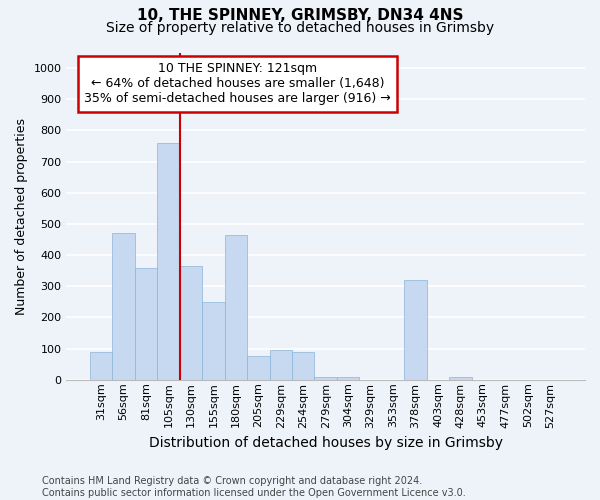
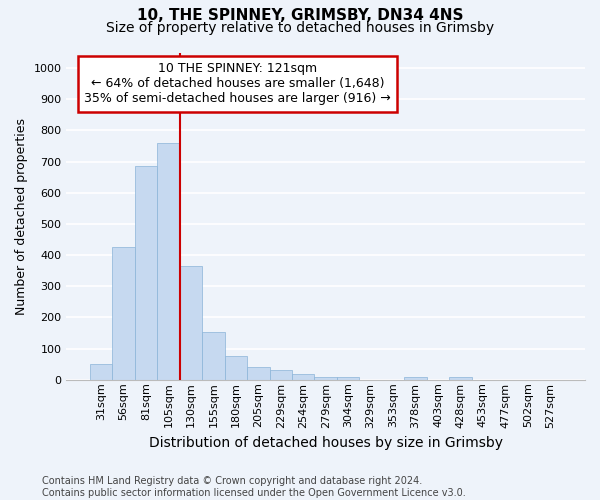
31sqm: 90 -> 52
56sqm: 470 -> 425
81sqm: 360 -> 685
155sqm: 250 -> 153
180sqm: 465 -> 75
205sqm: 75 -> 40
229sqm: 95 -> 30
254sqm: 90 -> 18
378sqm: 320 -> 8
